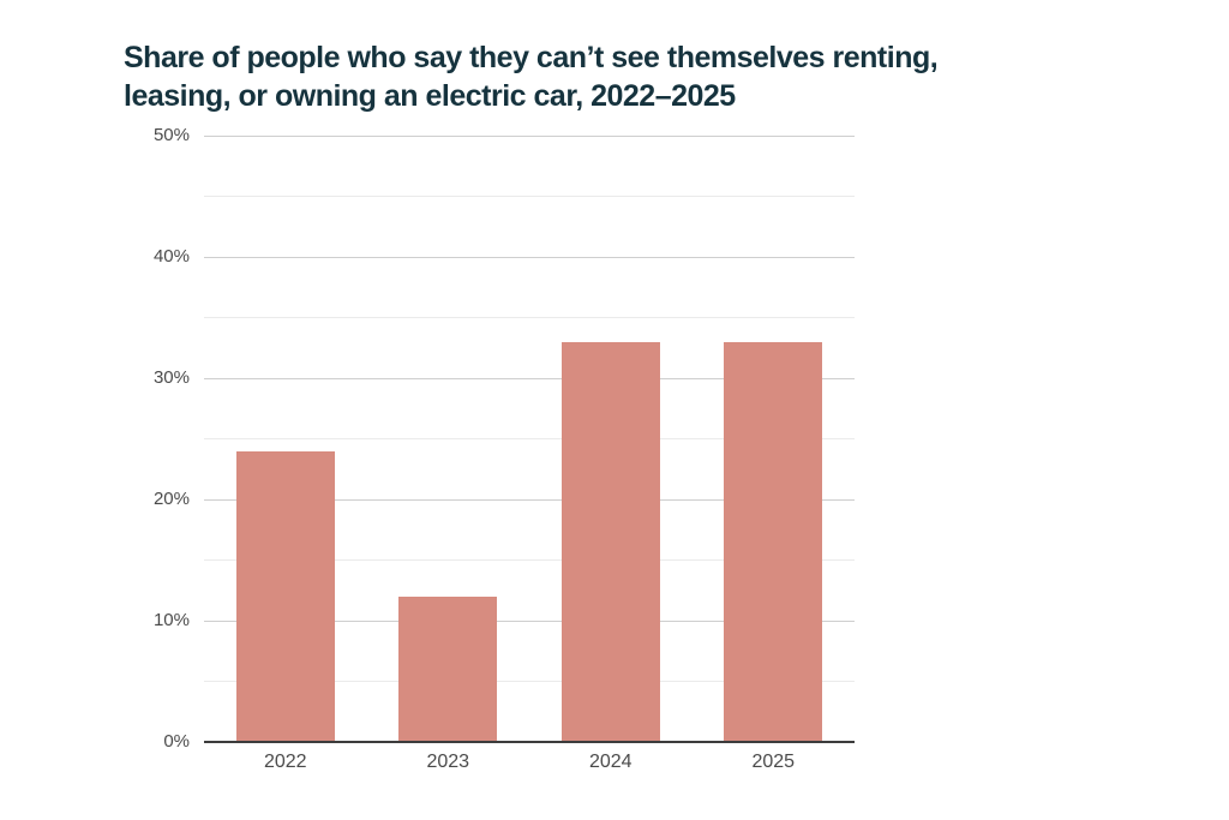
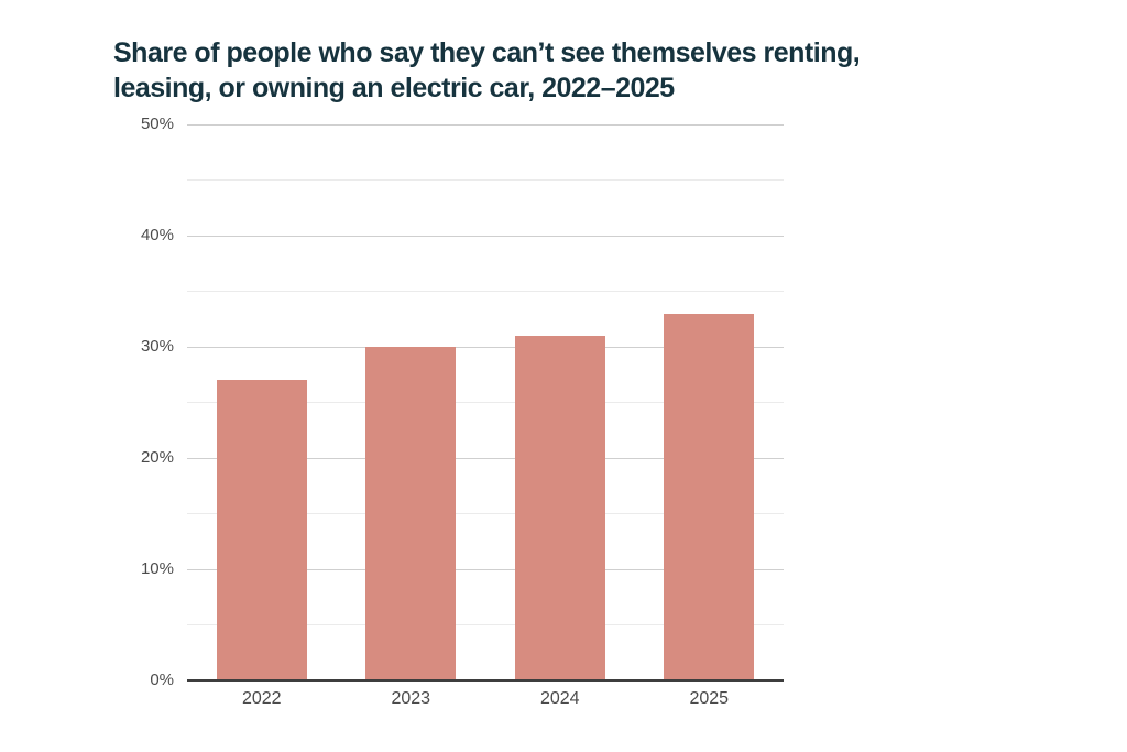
2022: 24% -> 27%
2023: 12% -> 30%
2024: 33% -> 31%
